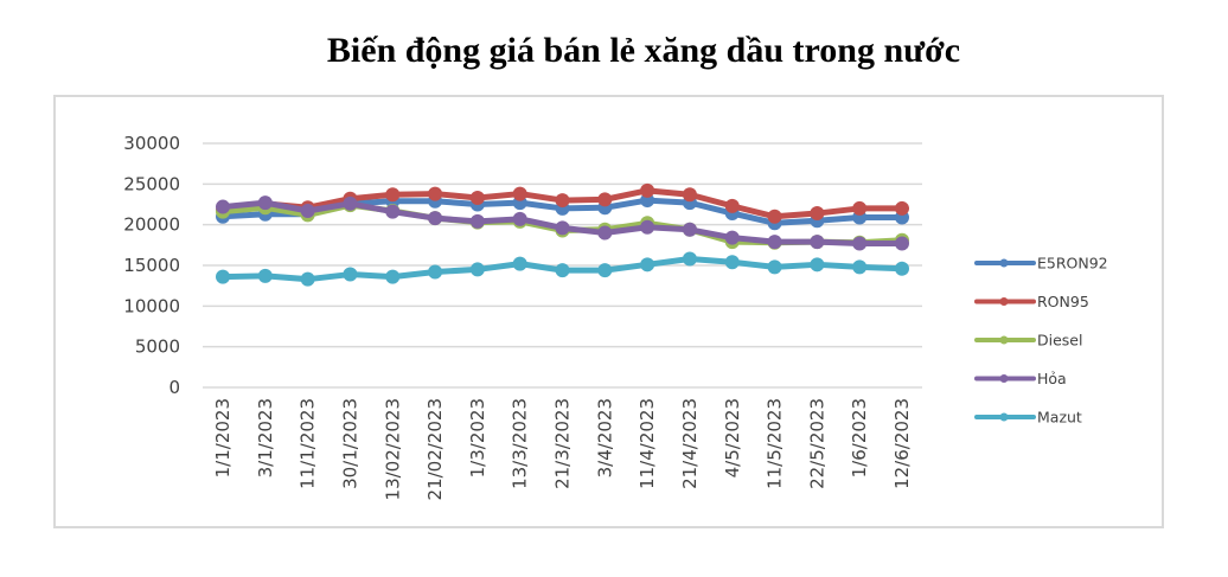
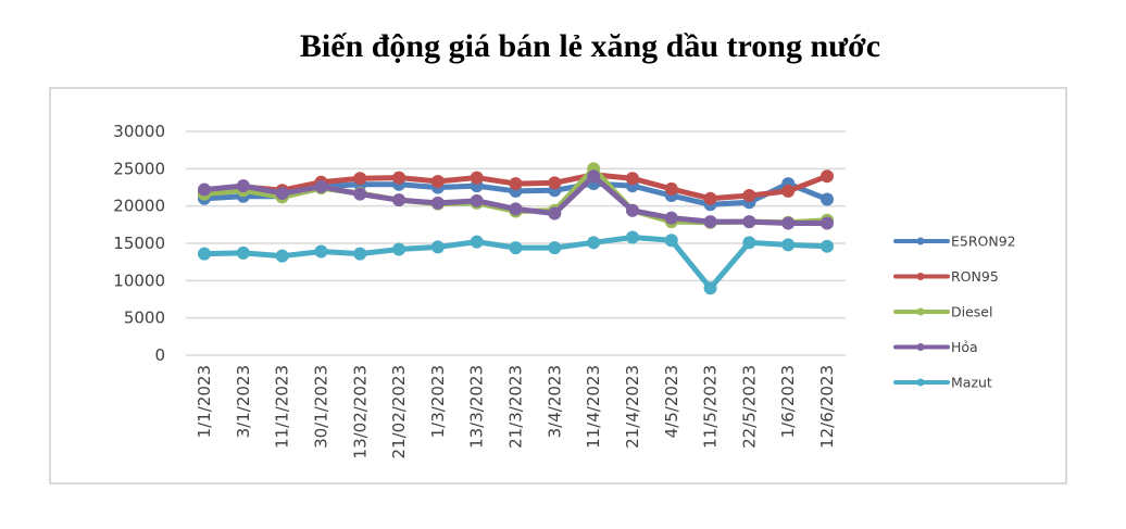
Diesel/11/4/2023: 20000 -> 25000
Hỏa/11/4/2023: 20000 -> 24000
Mazut/11/5/2023: 15000 -> 9000
E5RON92/1/6/2023: 21000 -> 23000
RON95/12/6/2023: 22000 -> 24000
